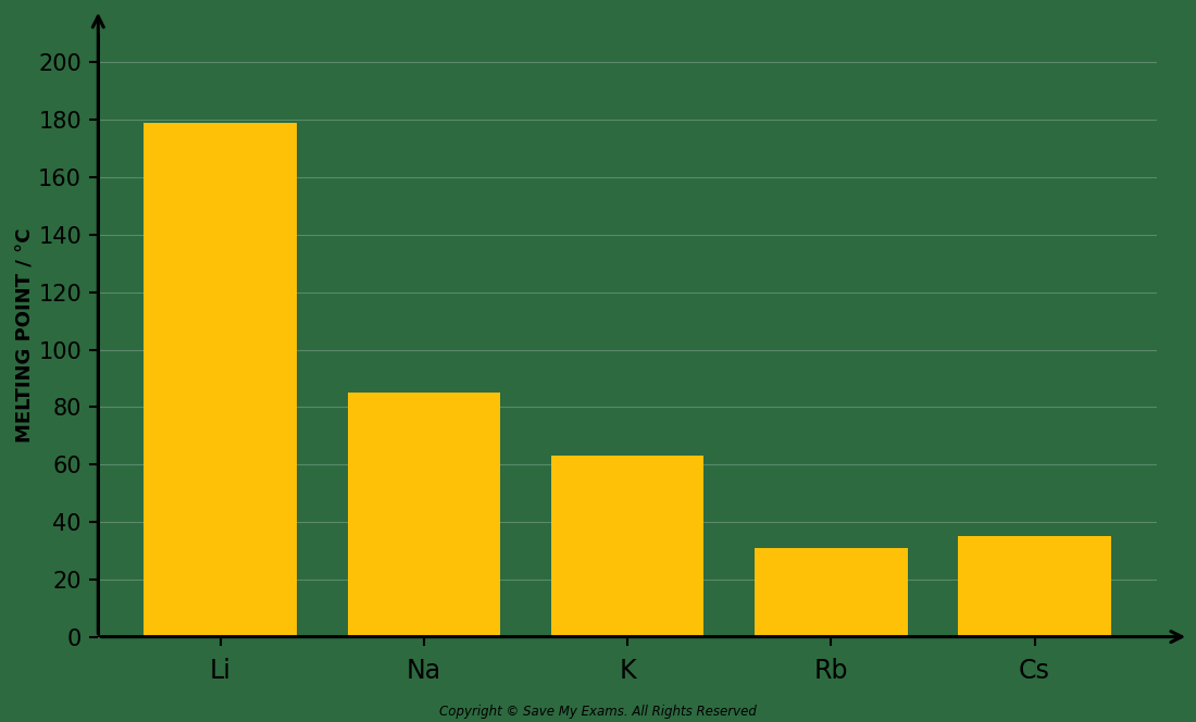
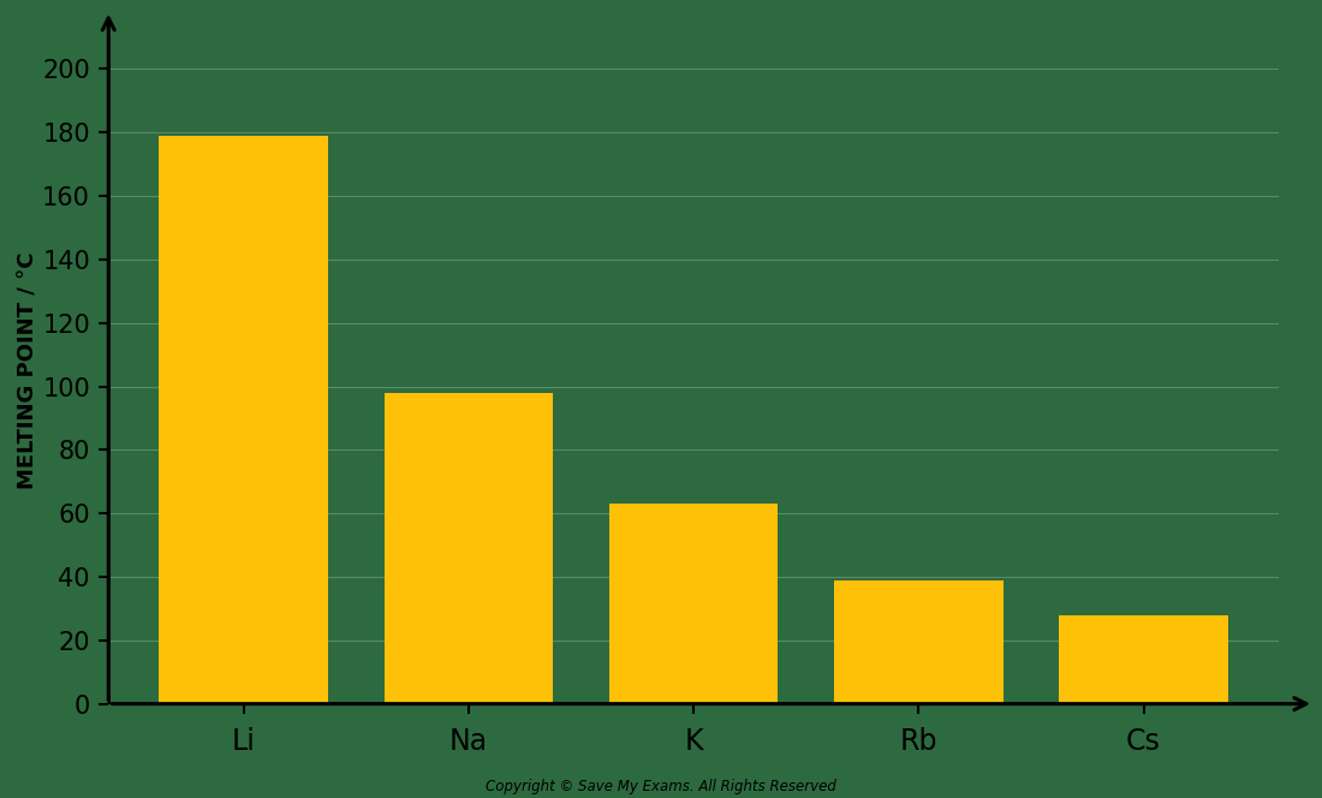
Na: 85 -> 98
Rb: 31 -> 39
Cs: 35 -> 28
